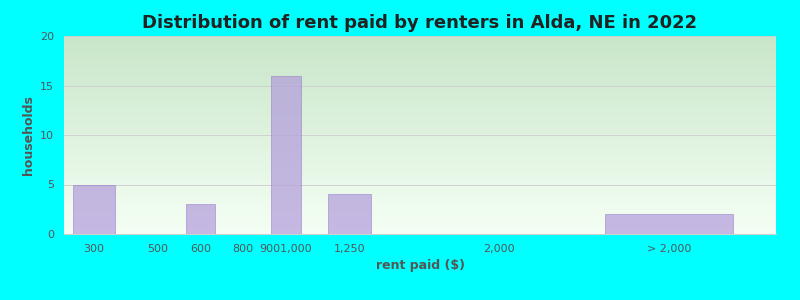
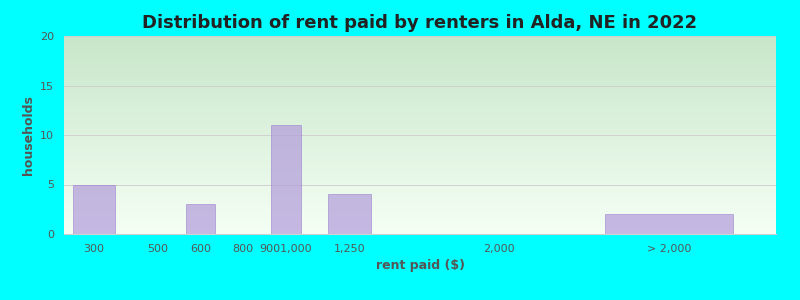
9001,000: 16 -> 11
